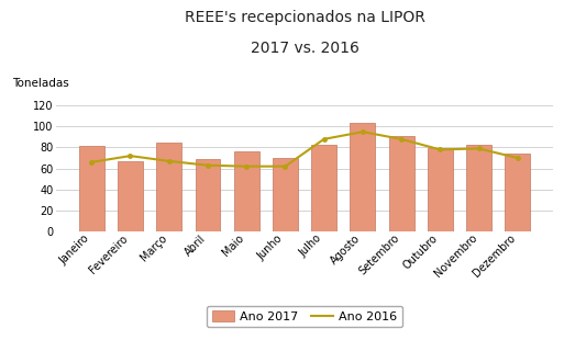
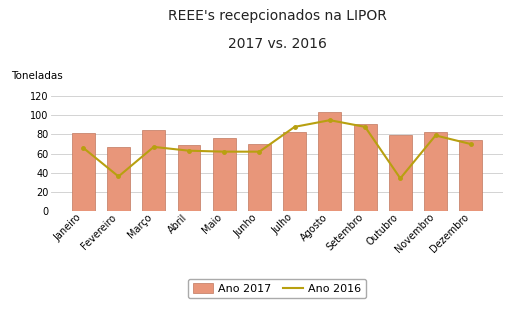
Ano 2016/Fevereiro: 72 -> 36
Ano 2016/Outubro: 78 -> 34
